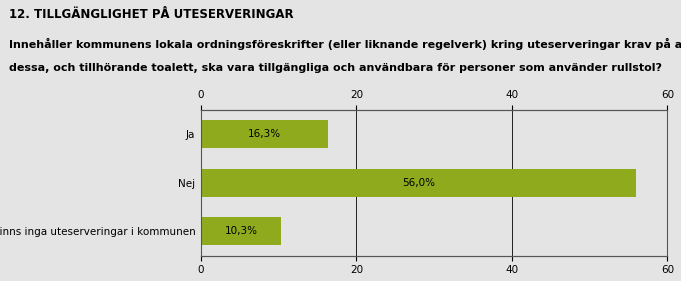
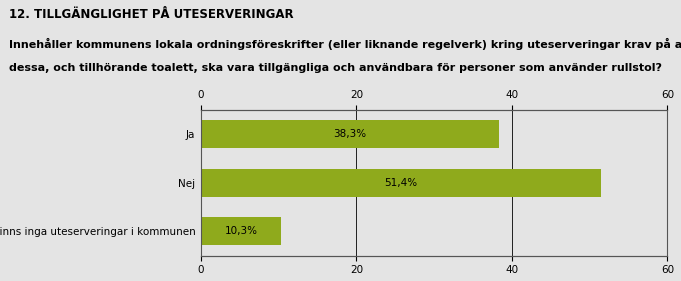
Ja: 16,3% -> 38,3%
Nej: 56,0% -> 51,4%
